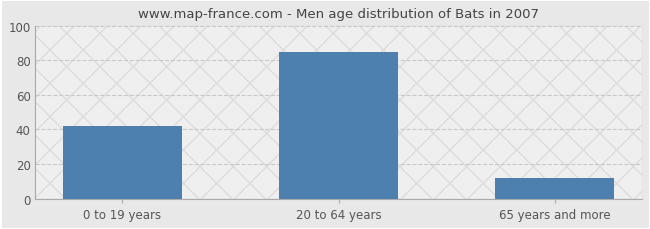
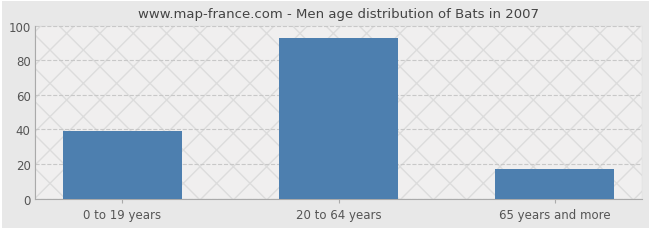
0 to 19 years: 42 -> 39
20 to 64 years: 85 -> 93
65 years and more: 12 -> 17
